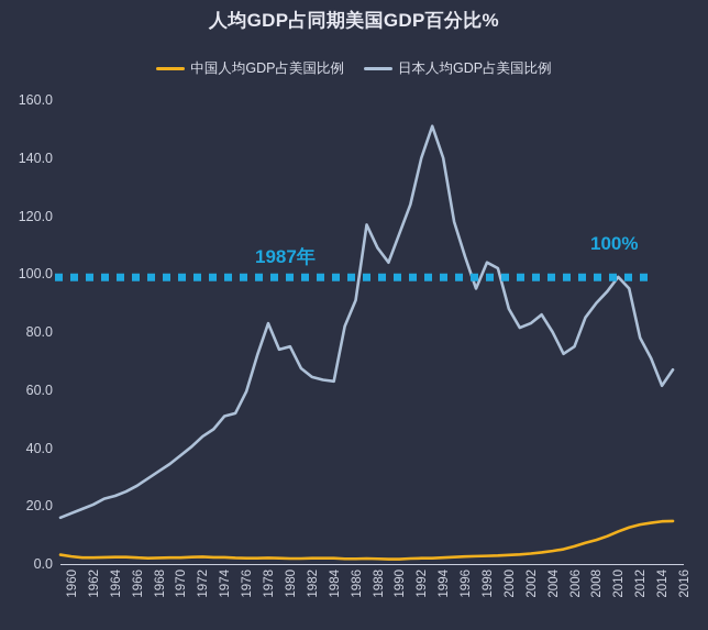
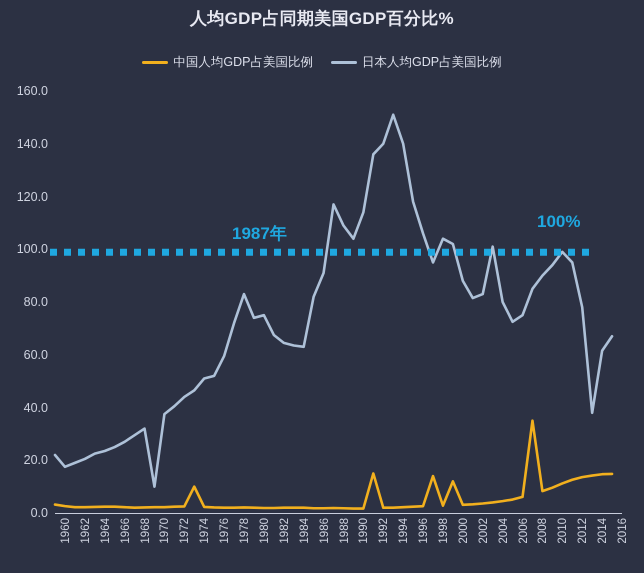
日本人均GDP占美国比例/1960: 16 -> 22
日本人均GDP占美国比例/1970: 34 -> 10
中国人均GDP占美国比例/1974: 2 -> 10
日本人均GDP占美国比例/1992: 124 -> 136
中国人均GDP占美国比例/1992: 2 -> 15
中国人均GDP占美国比例/1998: 3 -> 14
中国人均GDP占美国比例/2000: 3 -> 12
日本人均GDP占美国比例/2004: 86 -> 101
中国人均GDP占美国比例/2008: 7 -> 35
日本人均GDP占美国比例/2014: 71 -> 38
